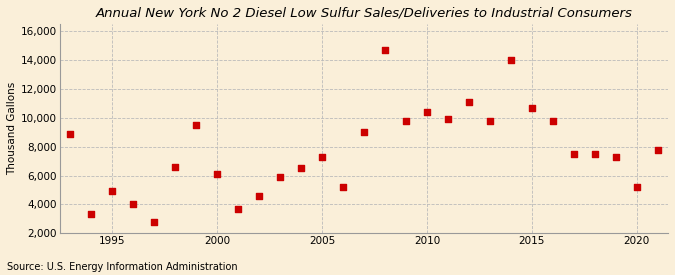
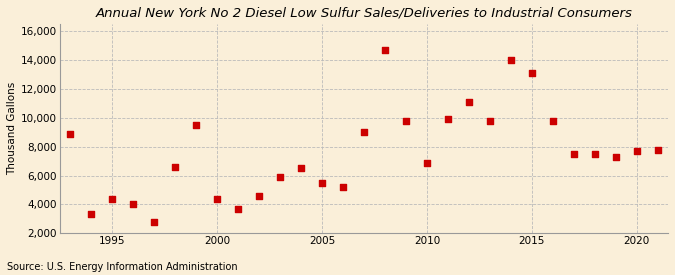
1995: 4,900 -> 4,400
2000: 6,100 -> 4,400
2005: 7,300 -> 5,500
2010: 10,400 -> 6,900
2015: 10,700 -> 13,100
2020: 5,200 -> 7,700
